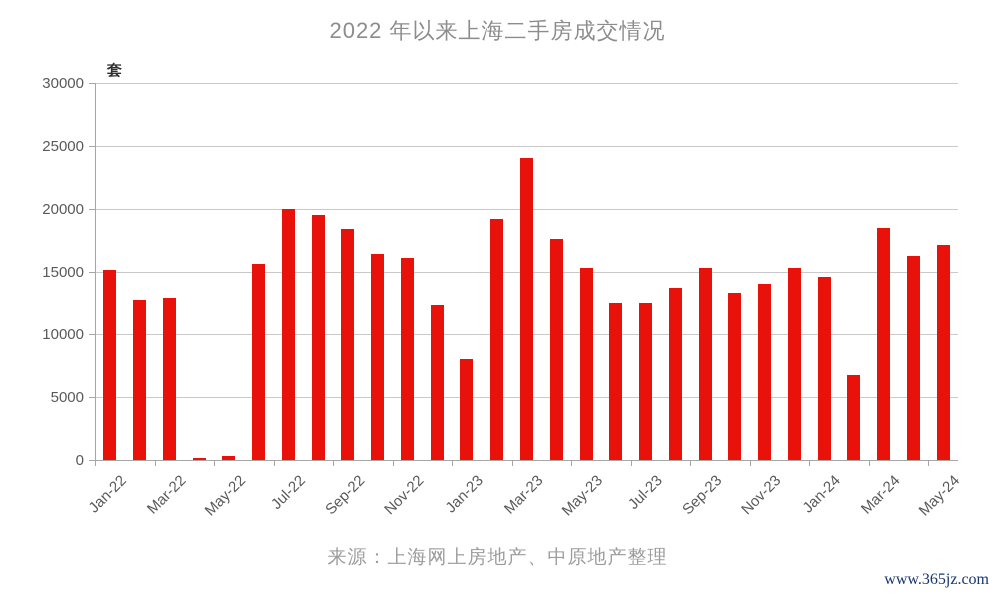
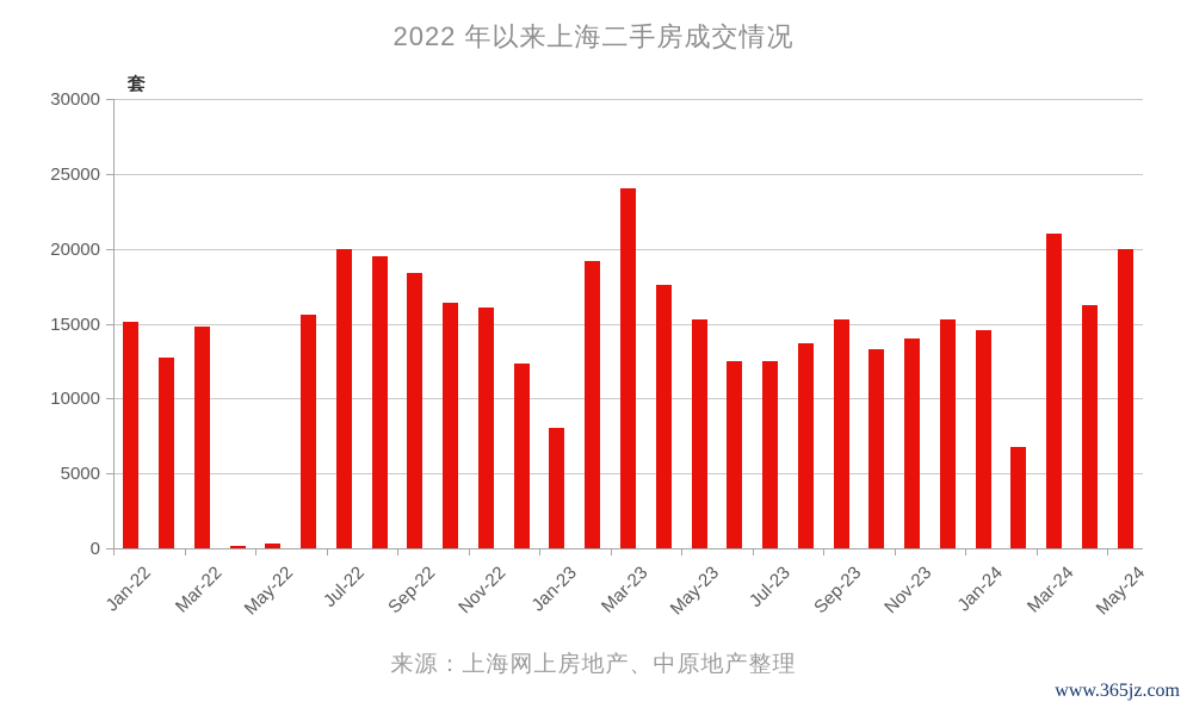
Mar-22: 12900 -> 14800
Mar-24: 18500 -> 21000
May-24: 17100 -> 20000
